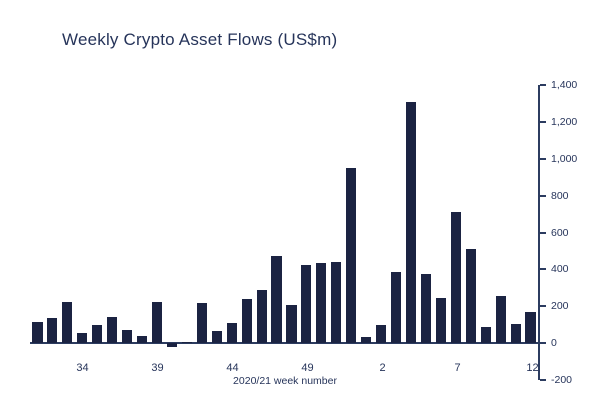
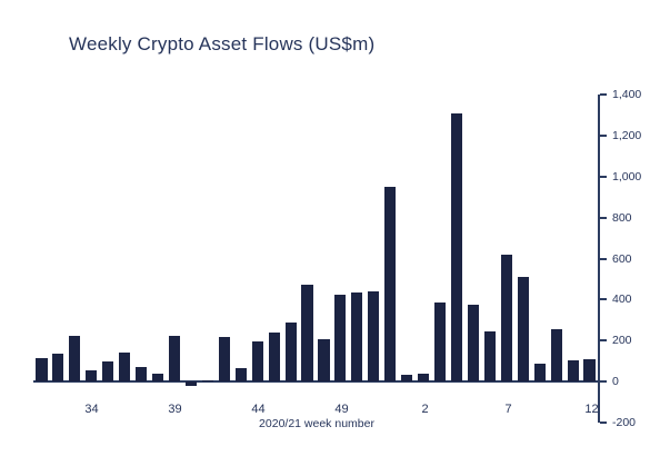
44: 110 -> 200
2: 100 -> 40
7: 710 -> 620
12: 170 -> 110
